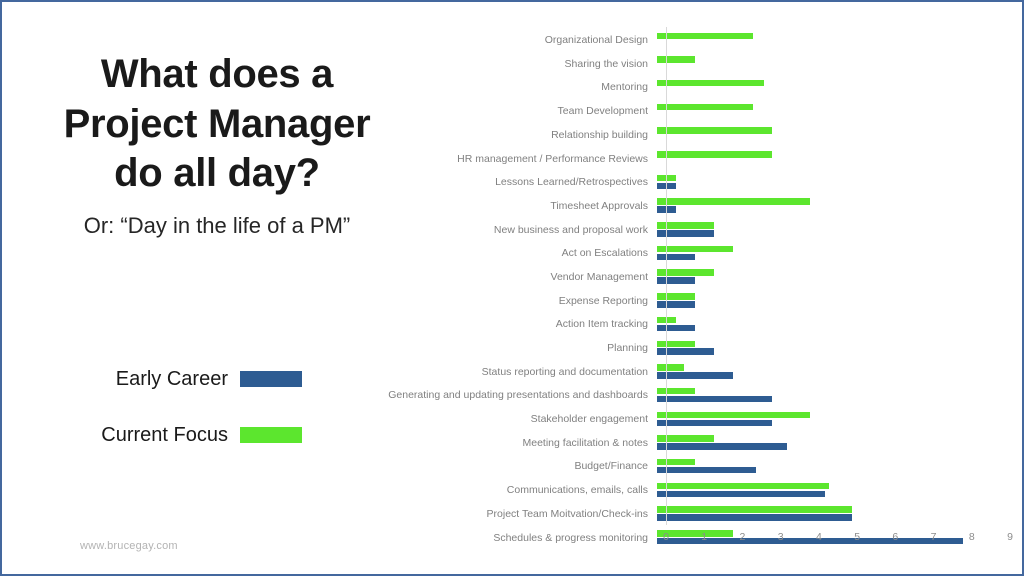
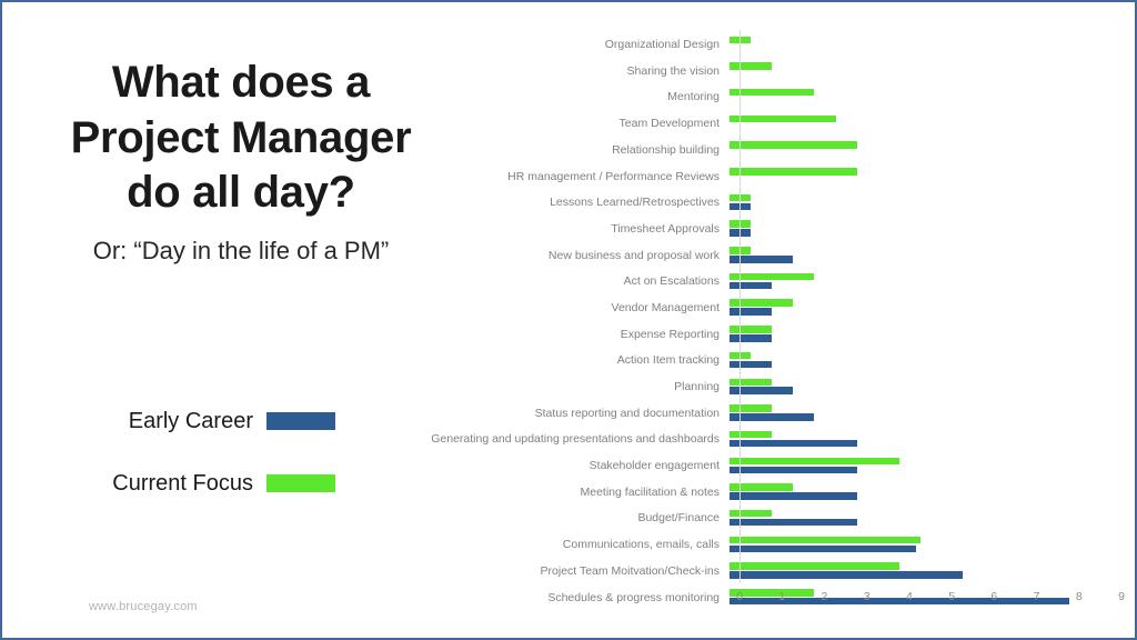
Current Focus/Organizational Design: 2.5 -> 0.5
Current Focus/Mentoring: 2.8 -> 2.0
Current Focus/Timesheet Approvals: 4.0 -> 0.5
Current Focus/New business and proposal work: 1.5 -> 0.5
Current Focus/Status reporting and documentation: 0.7 -> 1.0
Early Career/Meeting facilitation & notes: 3.4 -> 3.0
Early Career/Budget/Finance: 2.6 -> 3.0
Current Focus/Project Team Moitvation/Check-ins: 5.1 -> 4.0
Early Career/Project Team Moitvation/Check-ins: 5.1 -> 5.5
